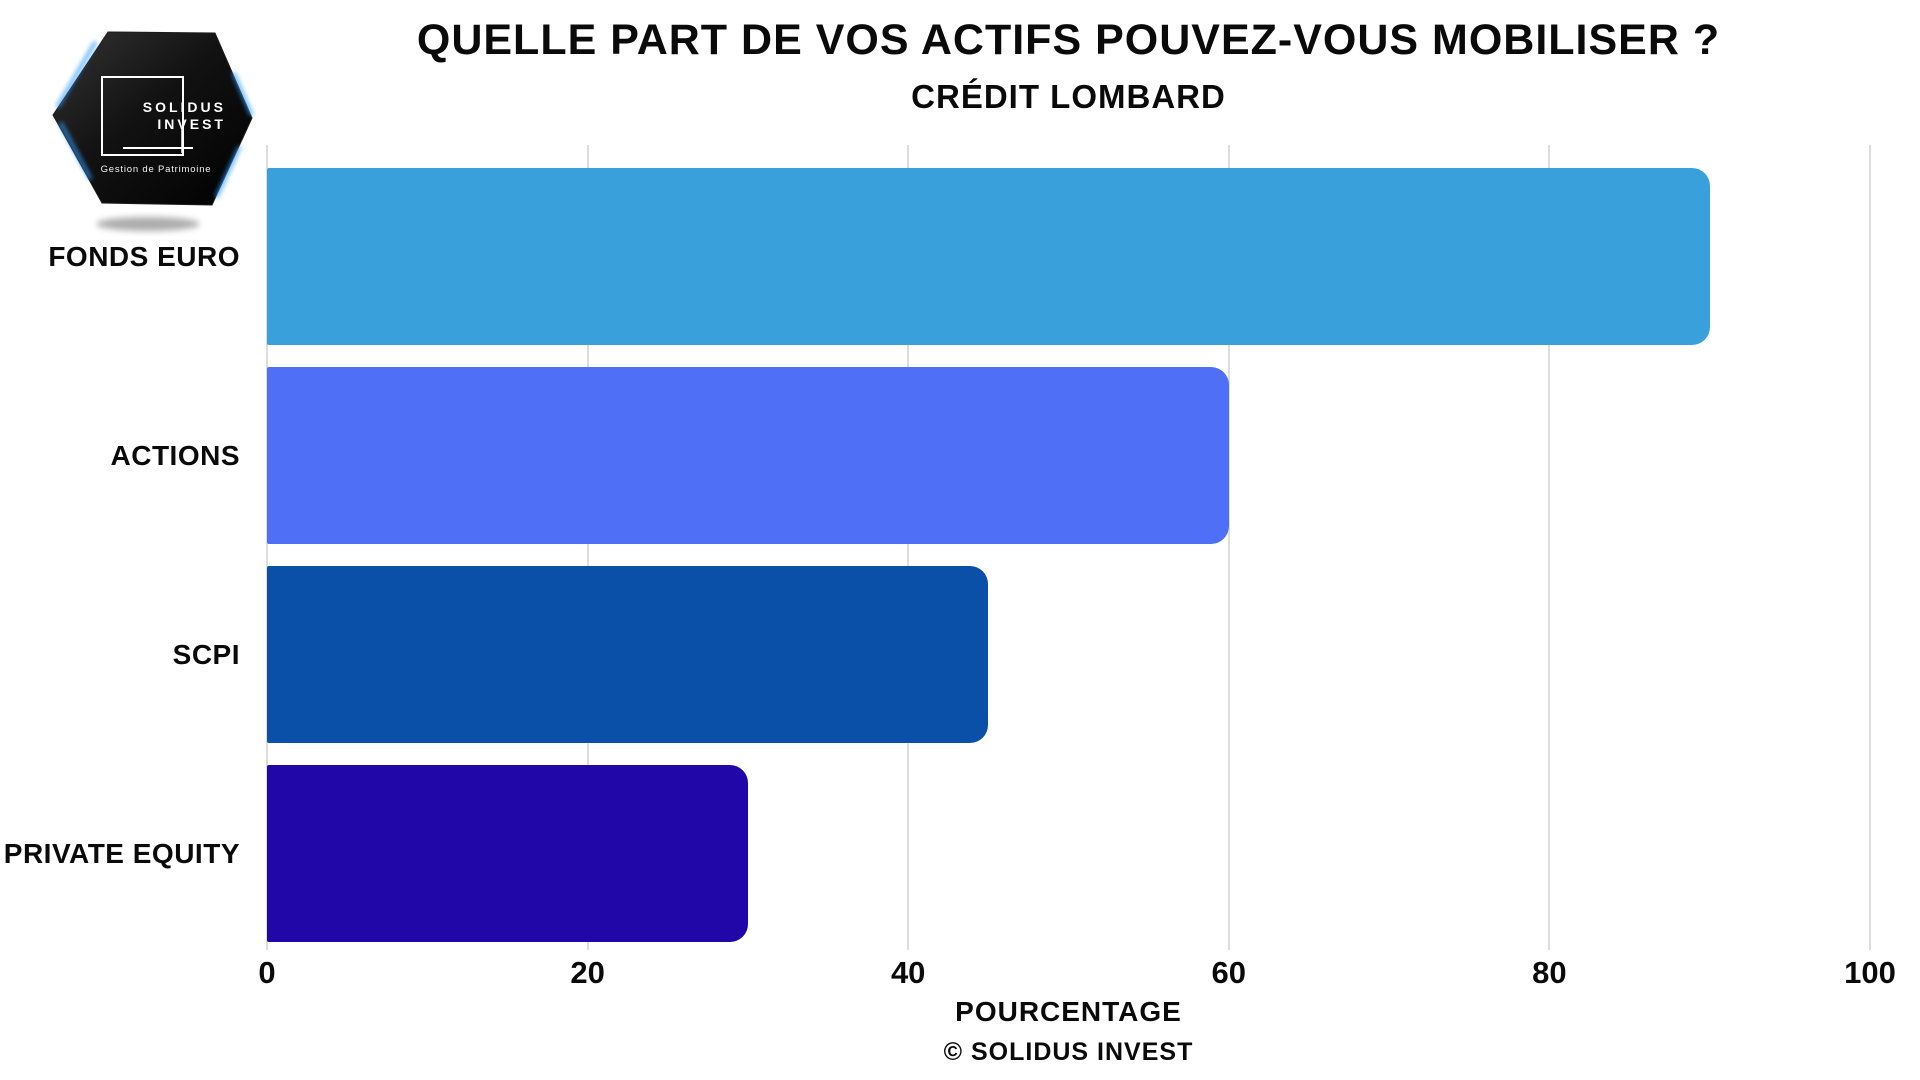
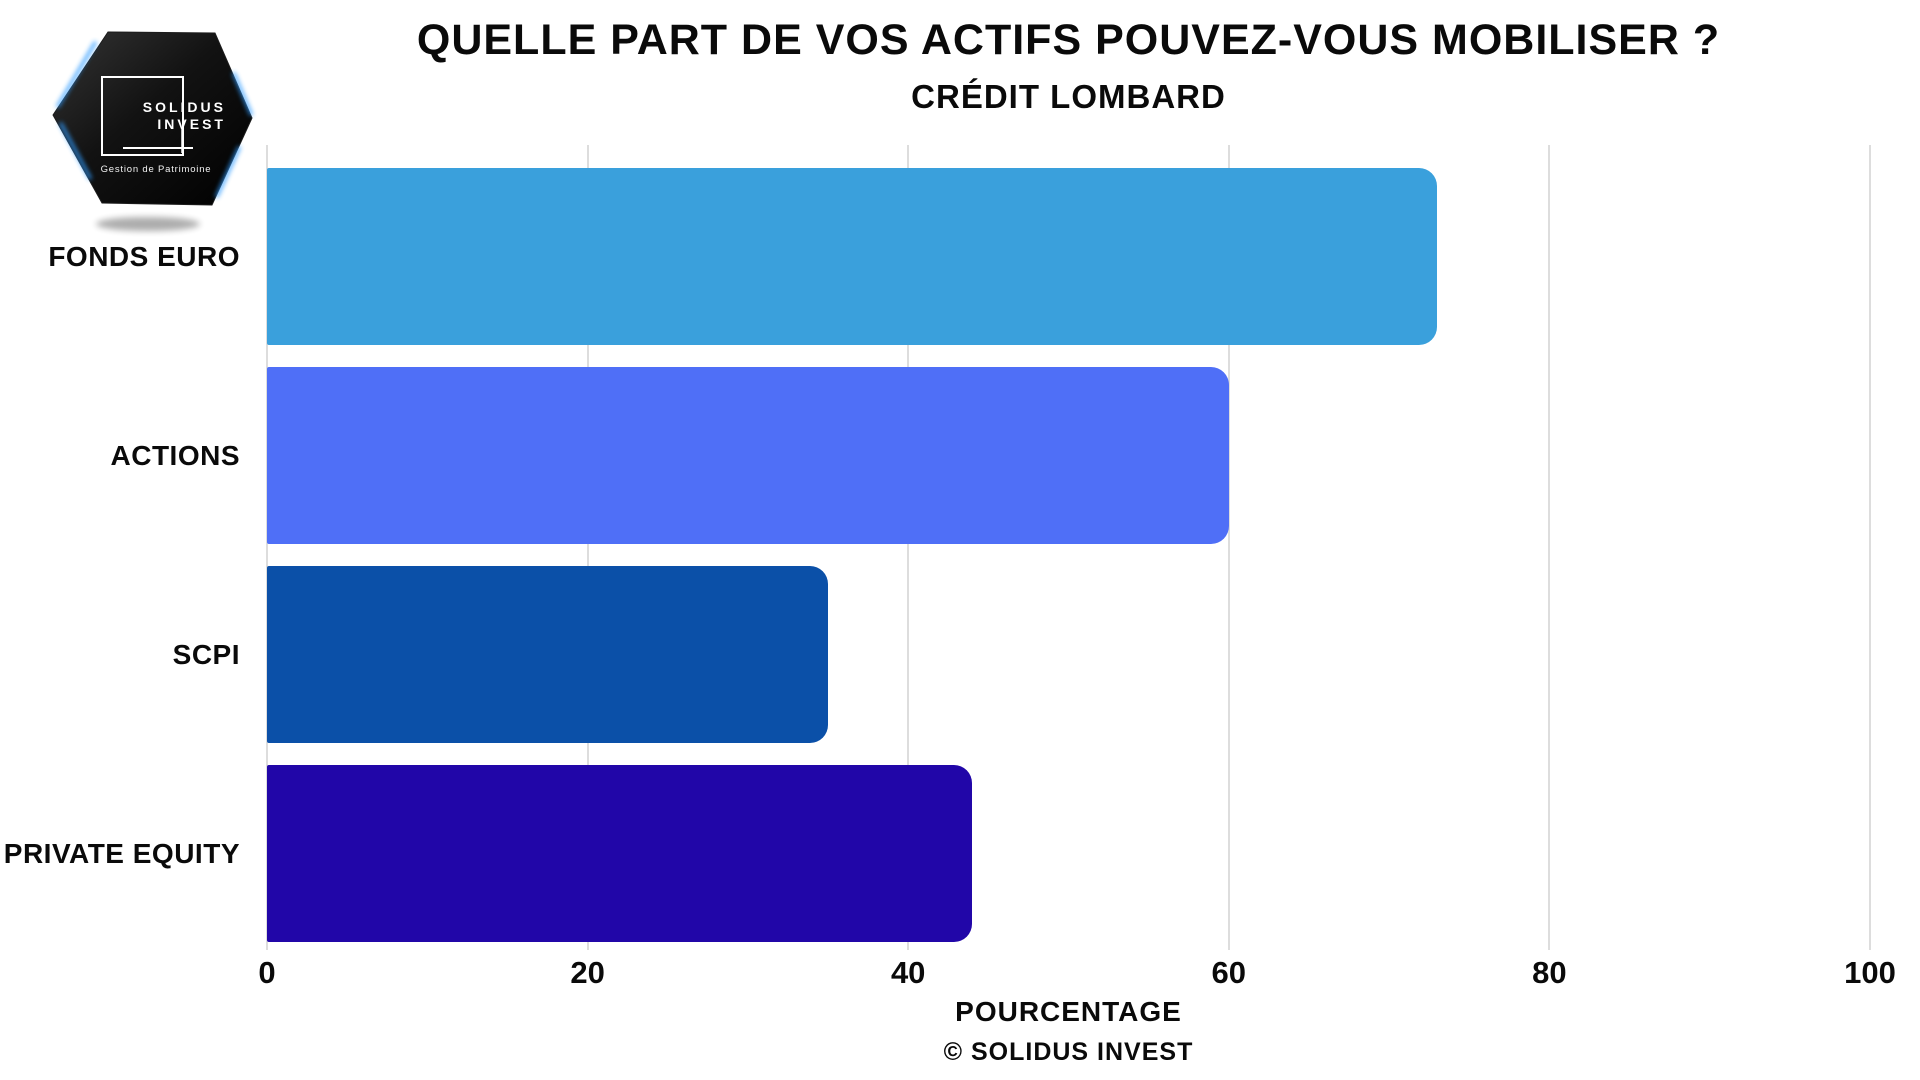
FONDS EURO: 90 -> 73
SCPI: 45 -> 35
PRIVATE EQUITY: 30 -> 44
